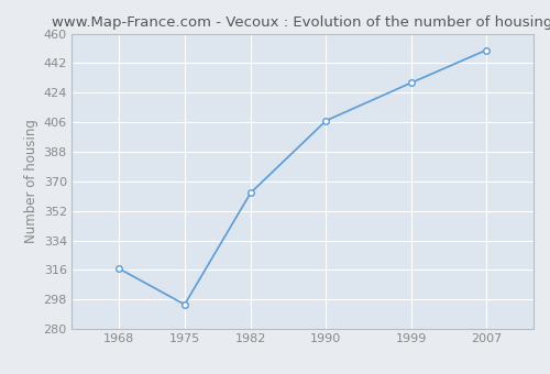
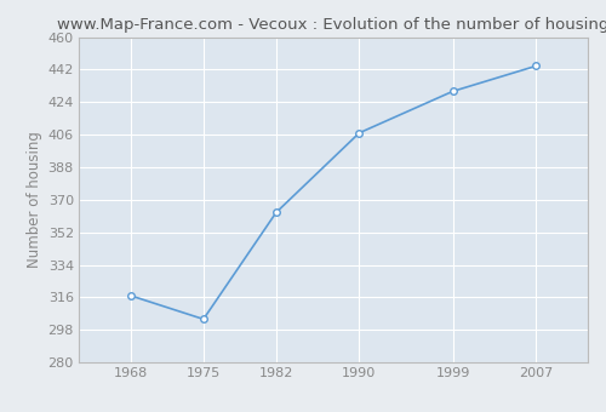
1975: 295 -> 304
2007: 450 -> 444
